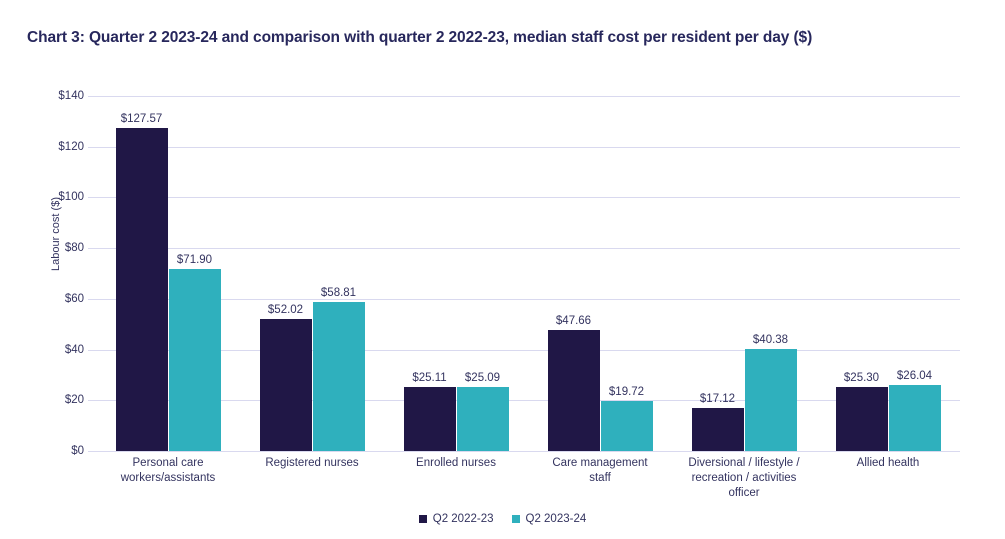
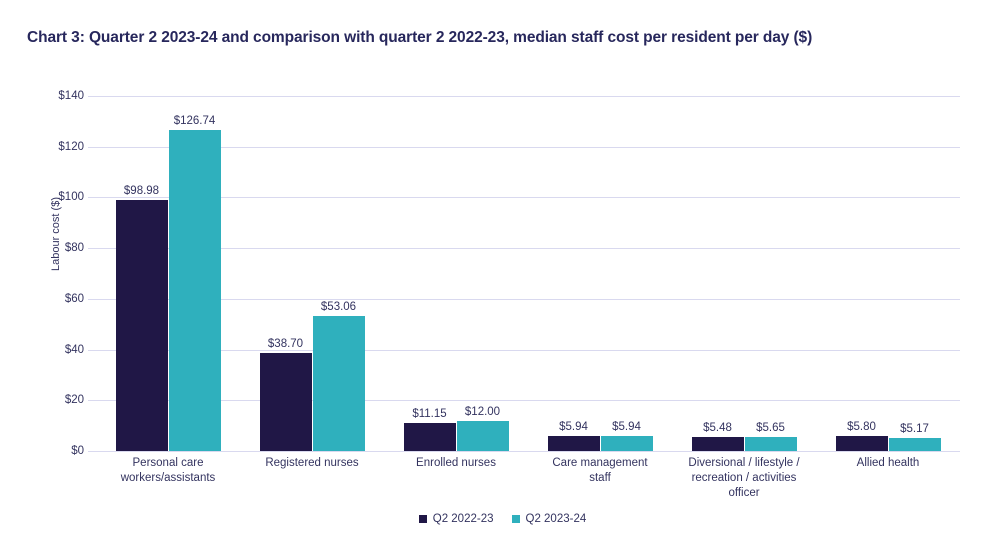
Q2 2022-23/Personal care workers/assistants: $127.57 -> $98.98
Q2 2023-24/Personal care workers/assistants: $71.90 -> $126.74
Q2 2022-23/Registered nurses: $52.02 -> $38.70
Q2 2023-24/Registered nurses: $58.81 -> $53.06
Q2 2022-23/Enrolled nurses: $25.11 -> $11.15
Q2 2023-24/Enrolled nurses: $25.09 -> $12.00
Q2 2022-23/Care management staff: $47.66 -> $5.94
Q2 2023-24/Care management staff: $19.72 -> $5.94
Q2 2022-23/Diversional / lifestyle / recreation / activities officer: $17.12 -> $5.48
Q2 2023-24/Diversional / lifestyle / recreation / activities officer: $40.38 -> $5.65
Q2 2022-23/Allied health: $25.30 -> $5.80
Q2 2023-24/Allied health: $26.04 -> $5.17
